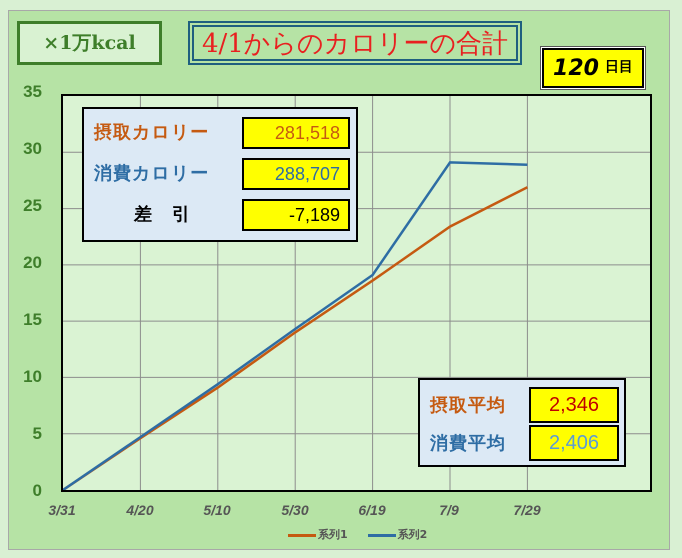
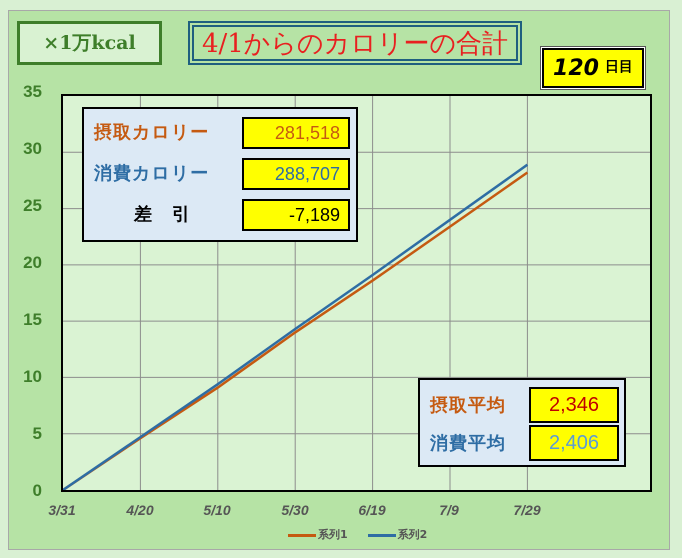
系列2/7/9: 29.1 -> 24.0
系列1/7/29: 26.9 -> 28.2
